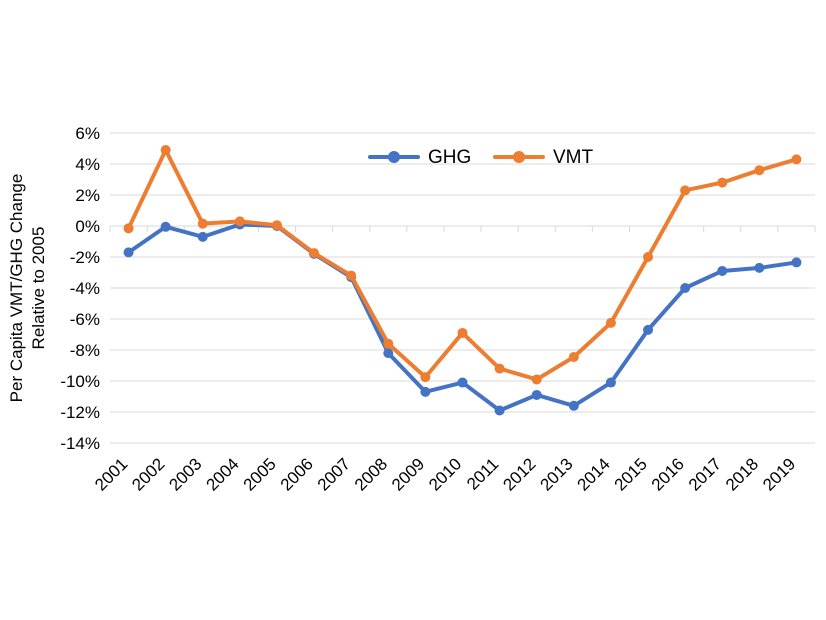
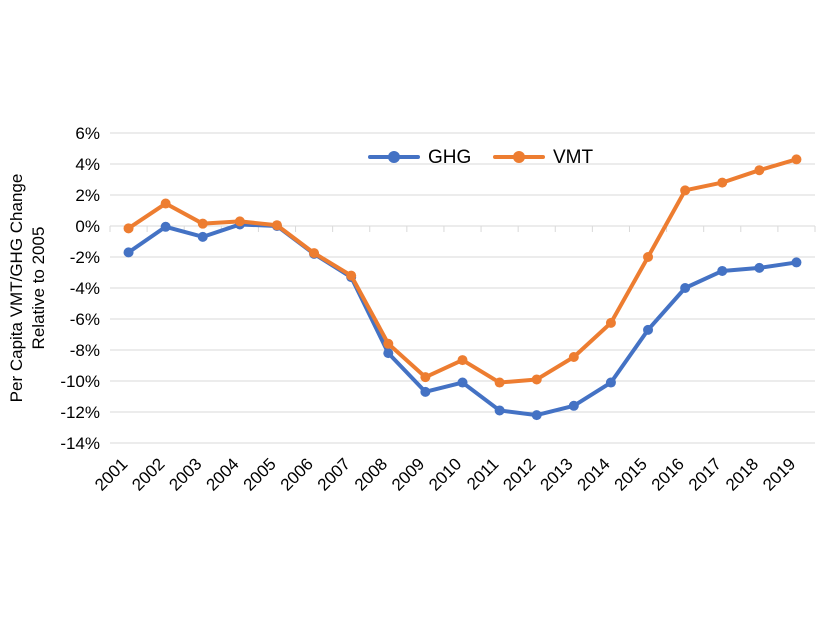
VMT/2002: 4.9% -> 1.4%
VMT/2010: -6.9% -> -8.7%
VMT/2011: -9.2% -> -10.1%
GHG/2012: -10.9% -> -12.2%
